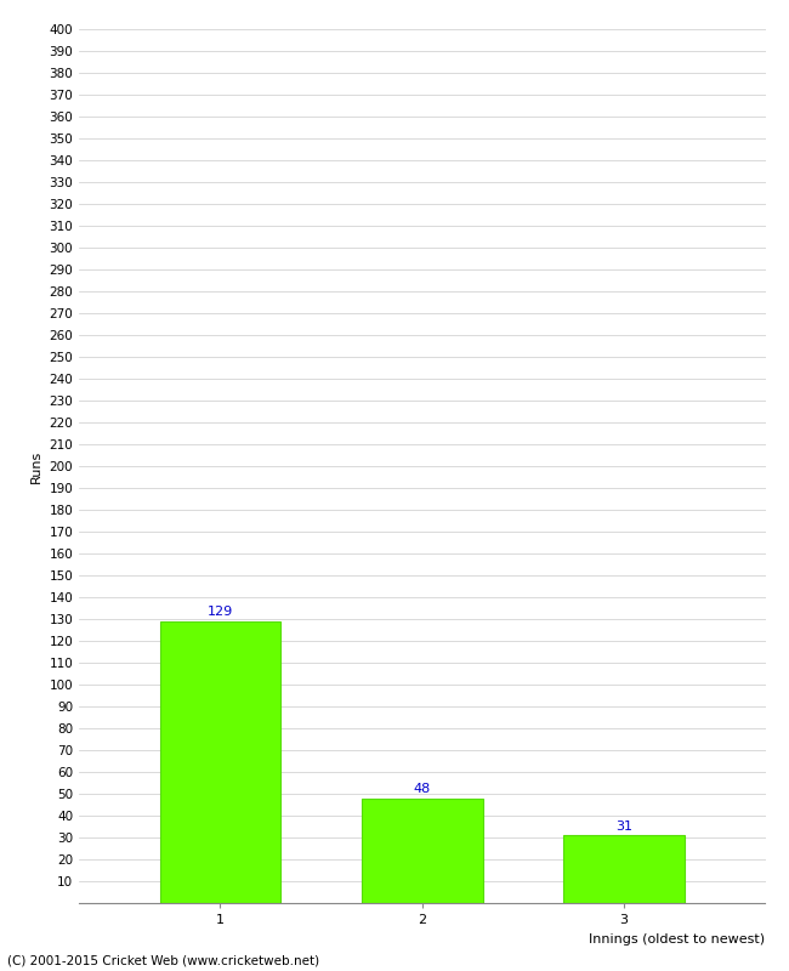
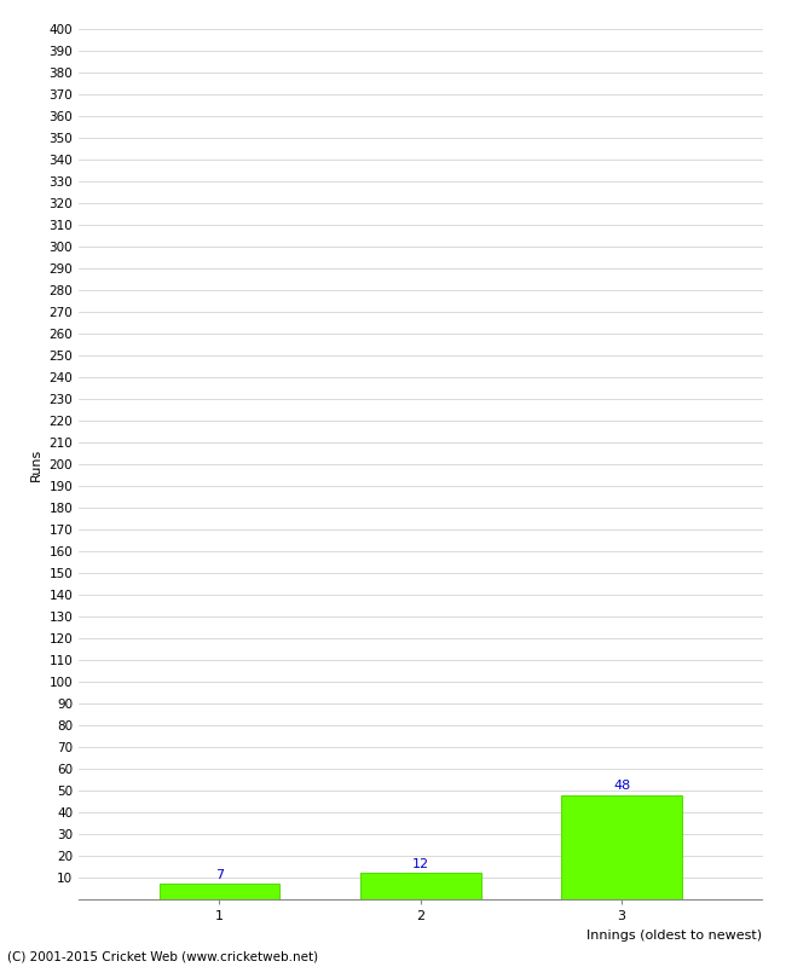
1: 129 -> 7
2: 48 -> 12
3: 31 -> 48
